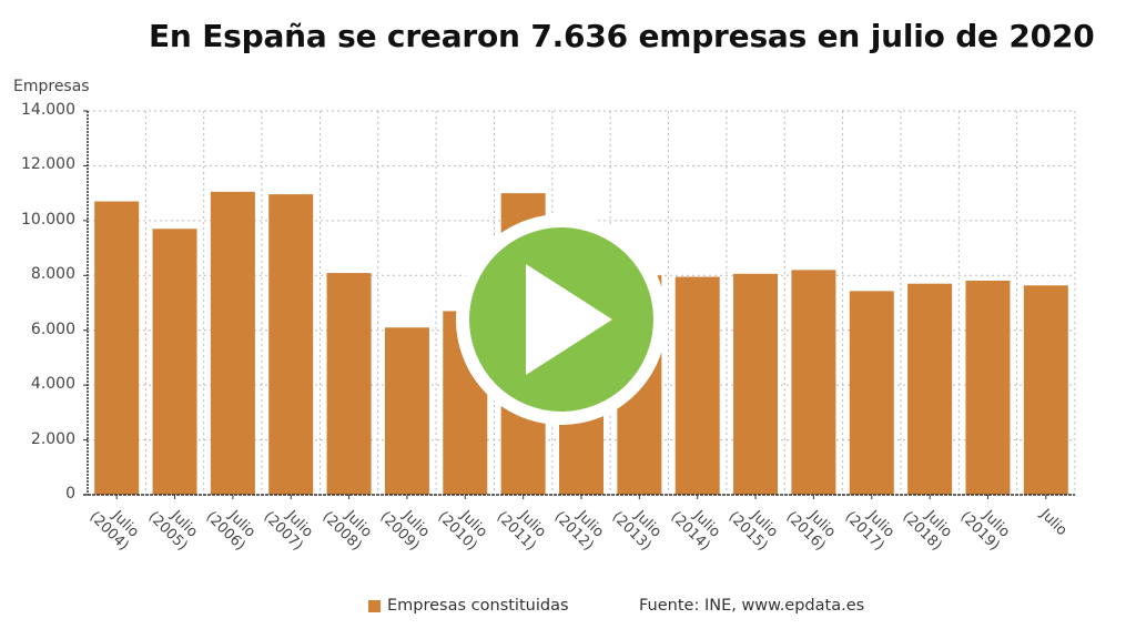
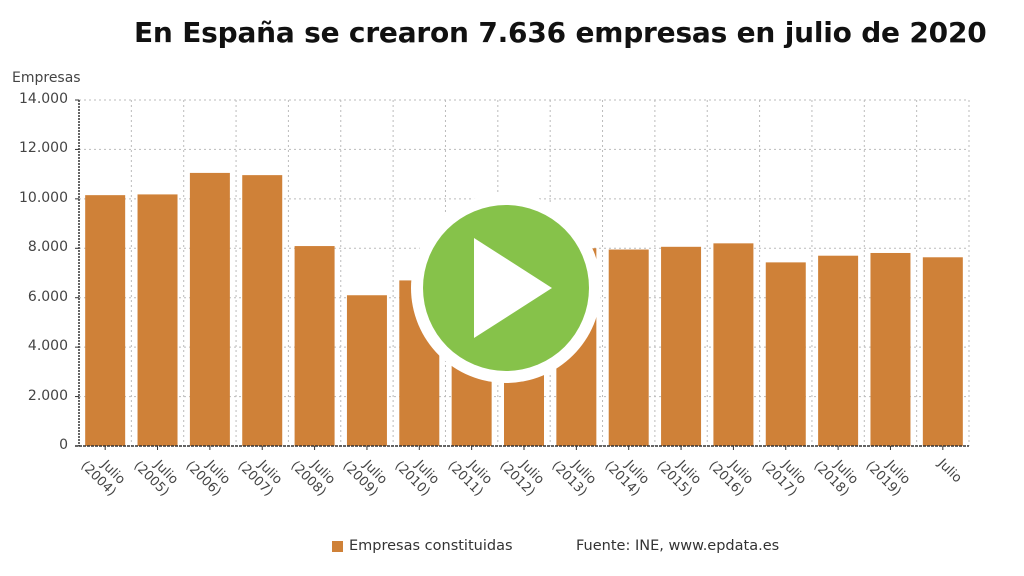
Julio (2004): 10700 -> 10200
Julio (2005): 9700 -> 10200
Julio (2011): 11000 -> 7500
